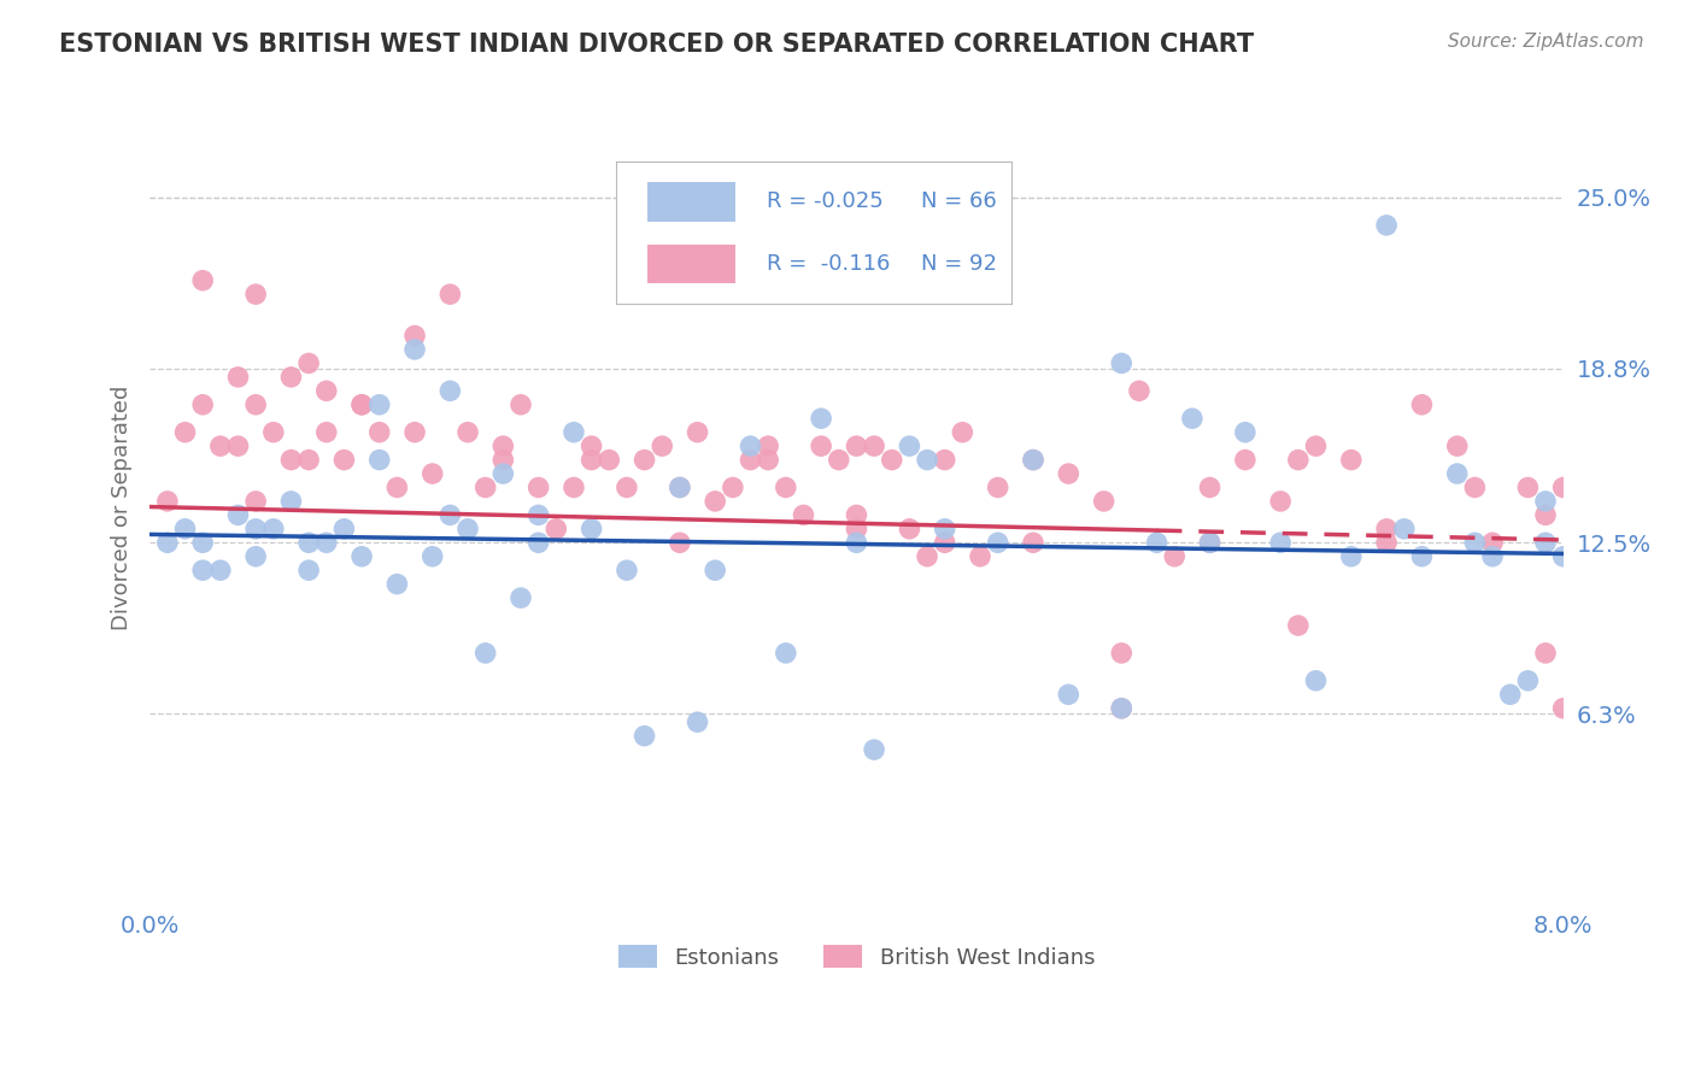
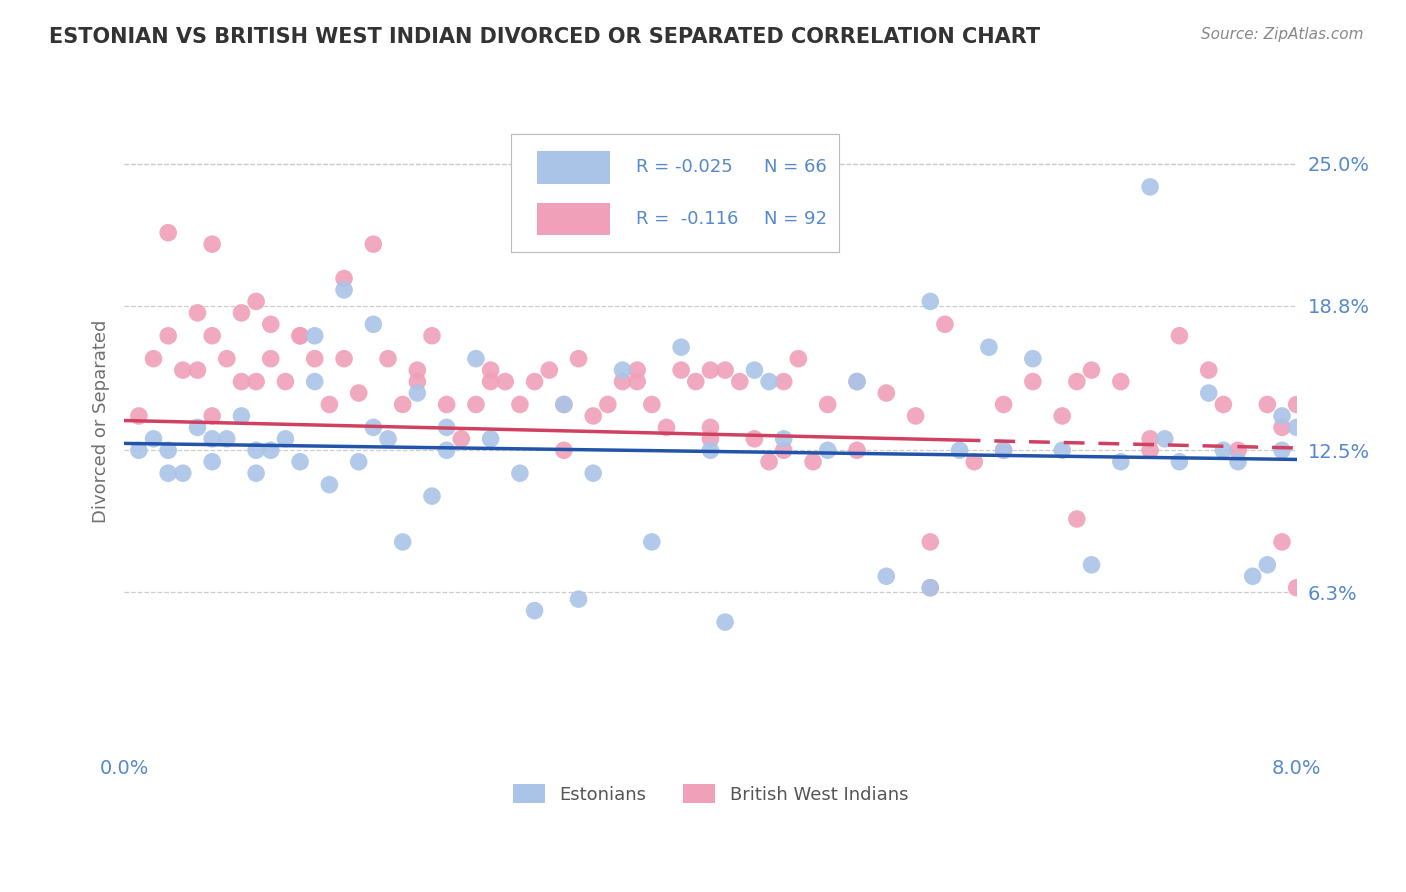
Estonians/8.0%: 12.0% -> 13.5%
